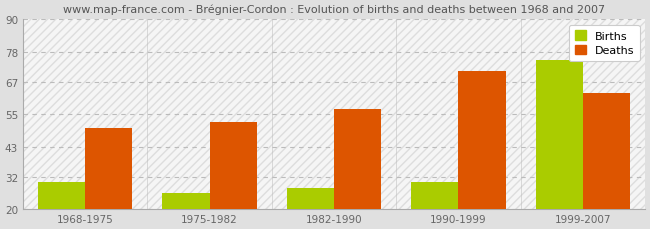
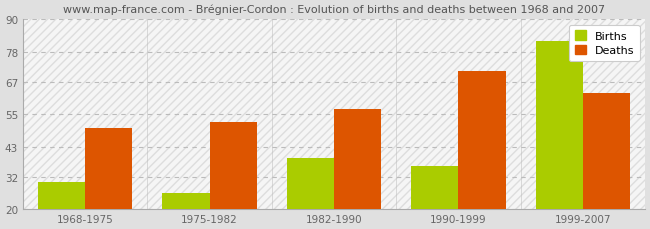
Births/1982-1990: 28 -> 39
Births/1990-1999: 30 -> 36
Births/1999-2007: 75 -> 82
